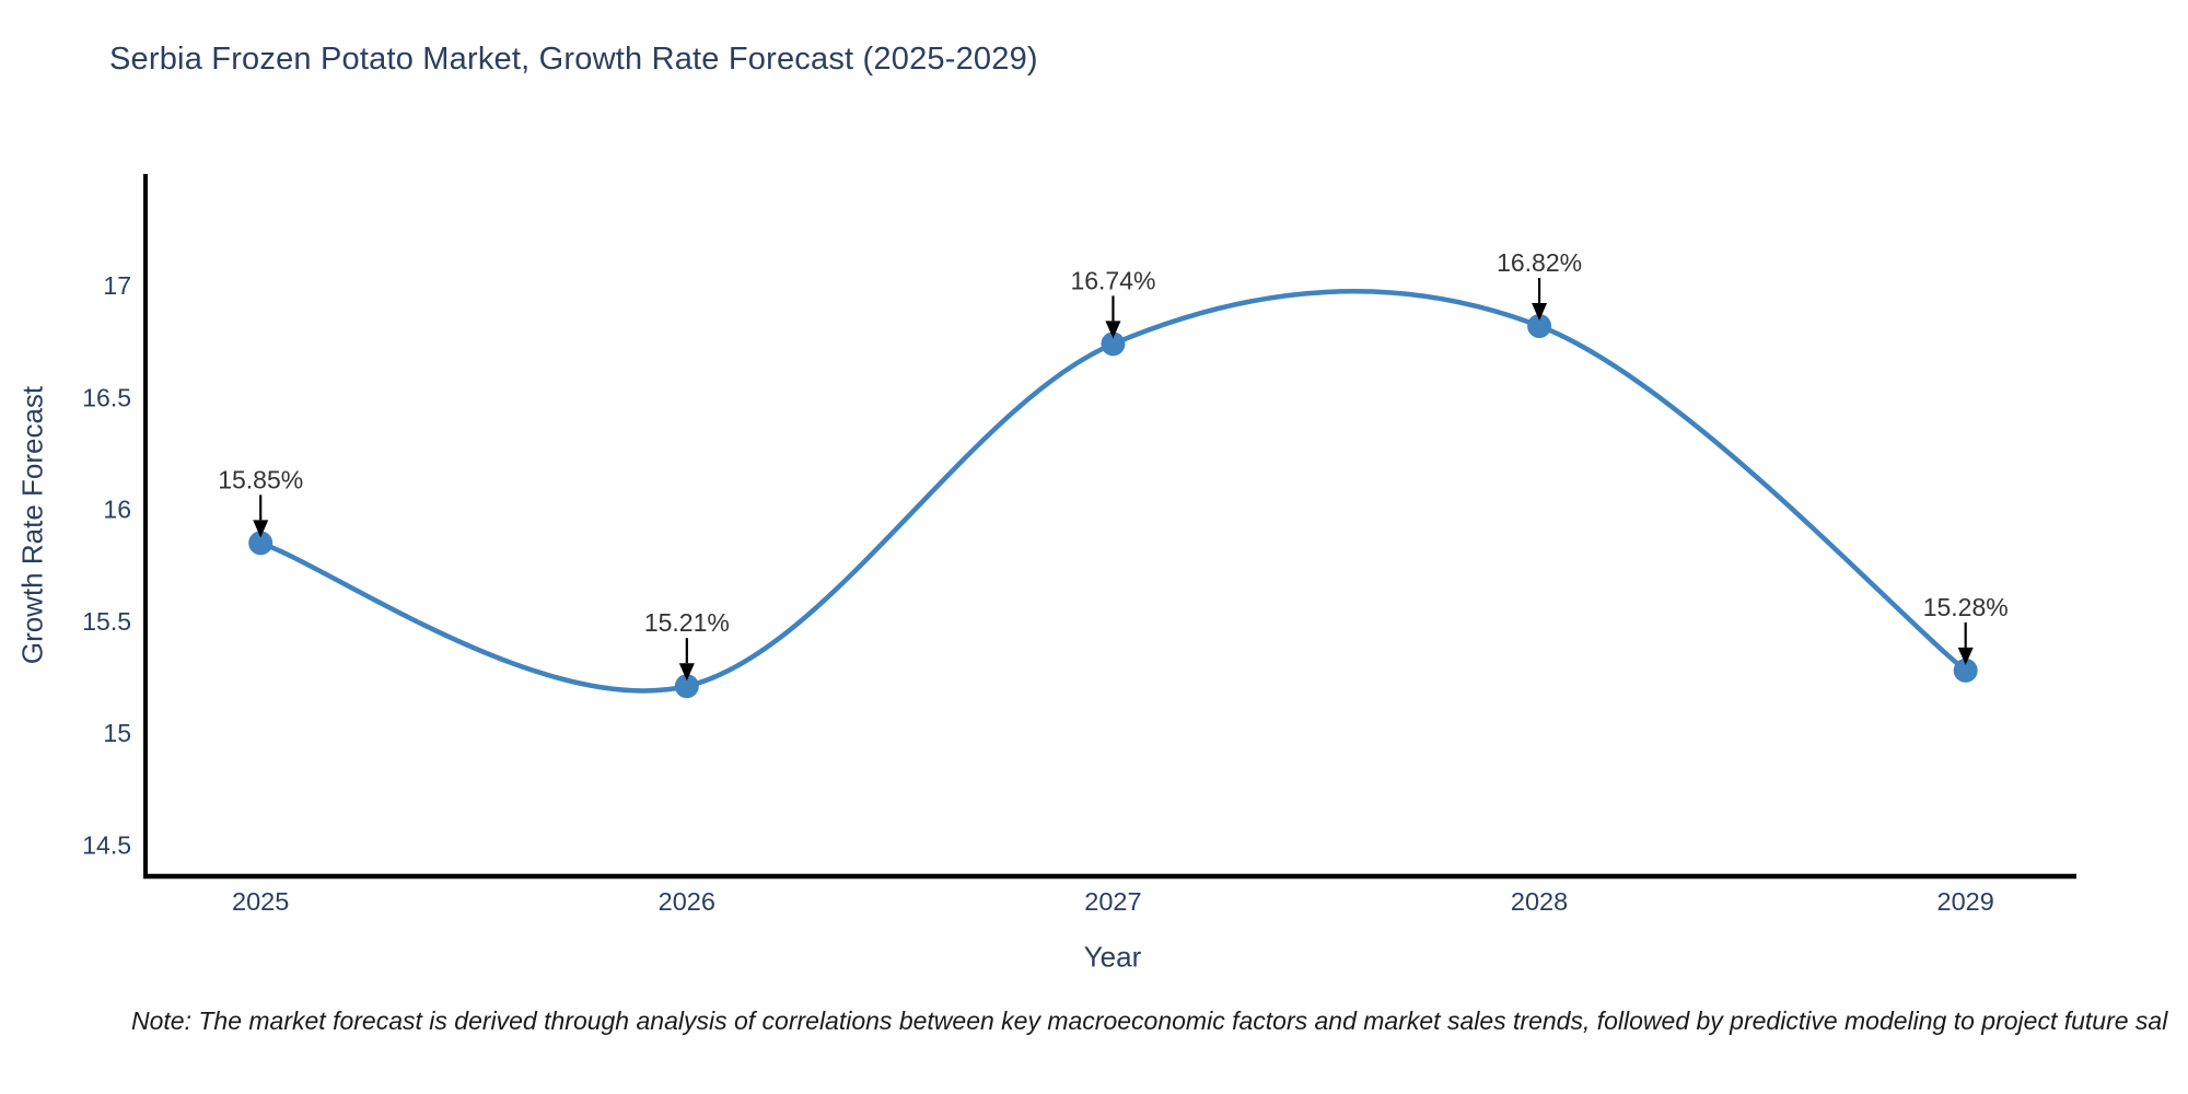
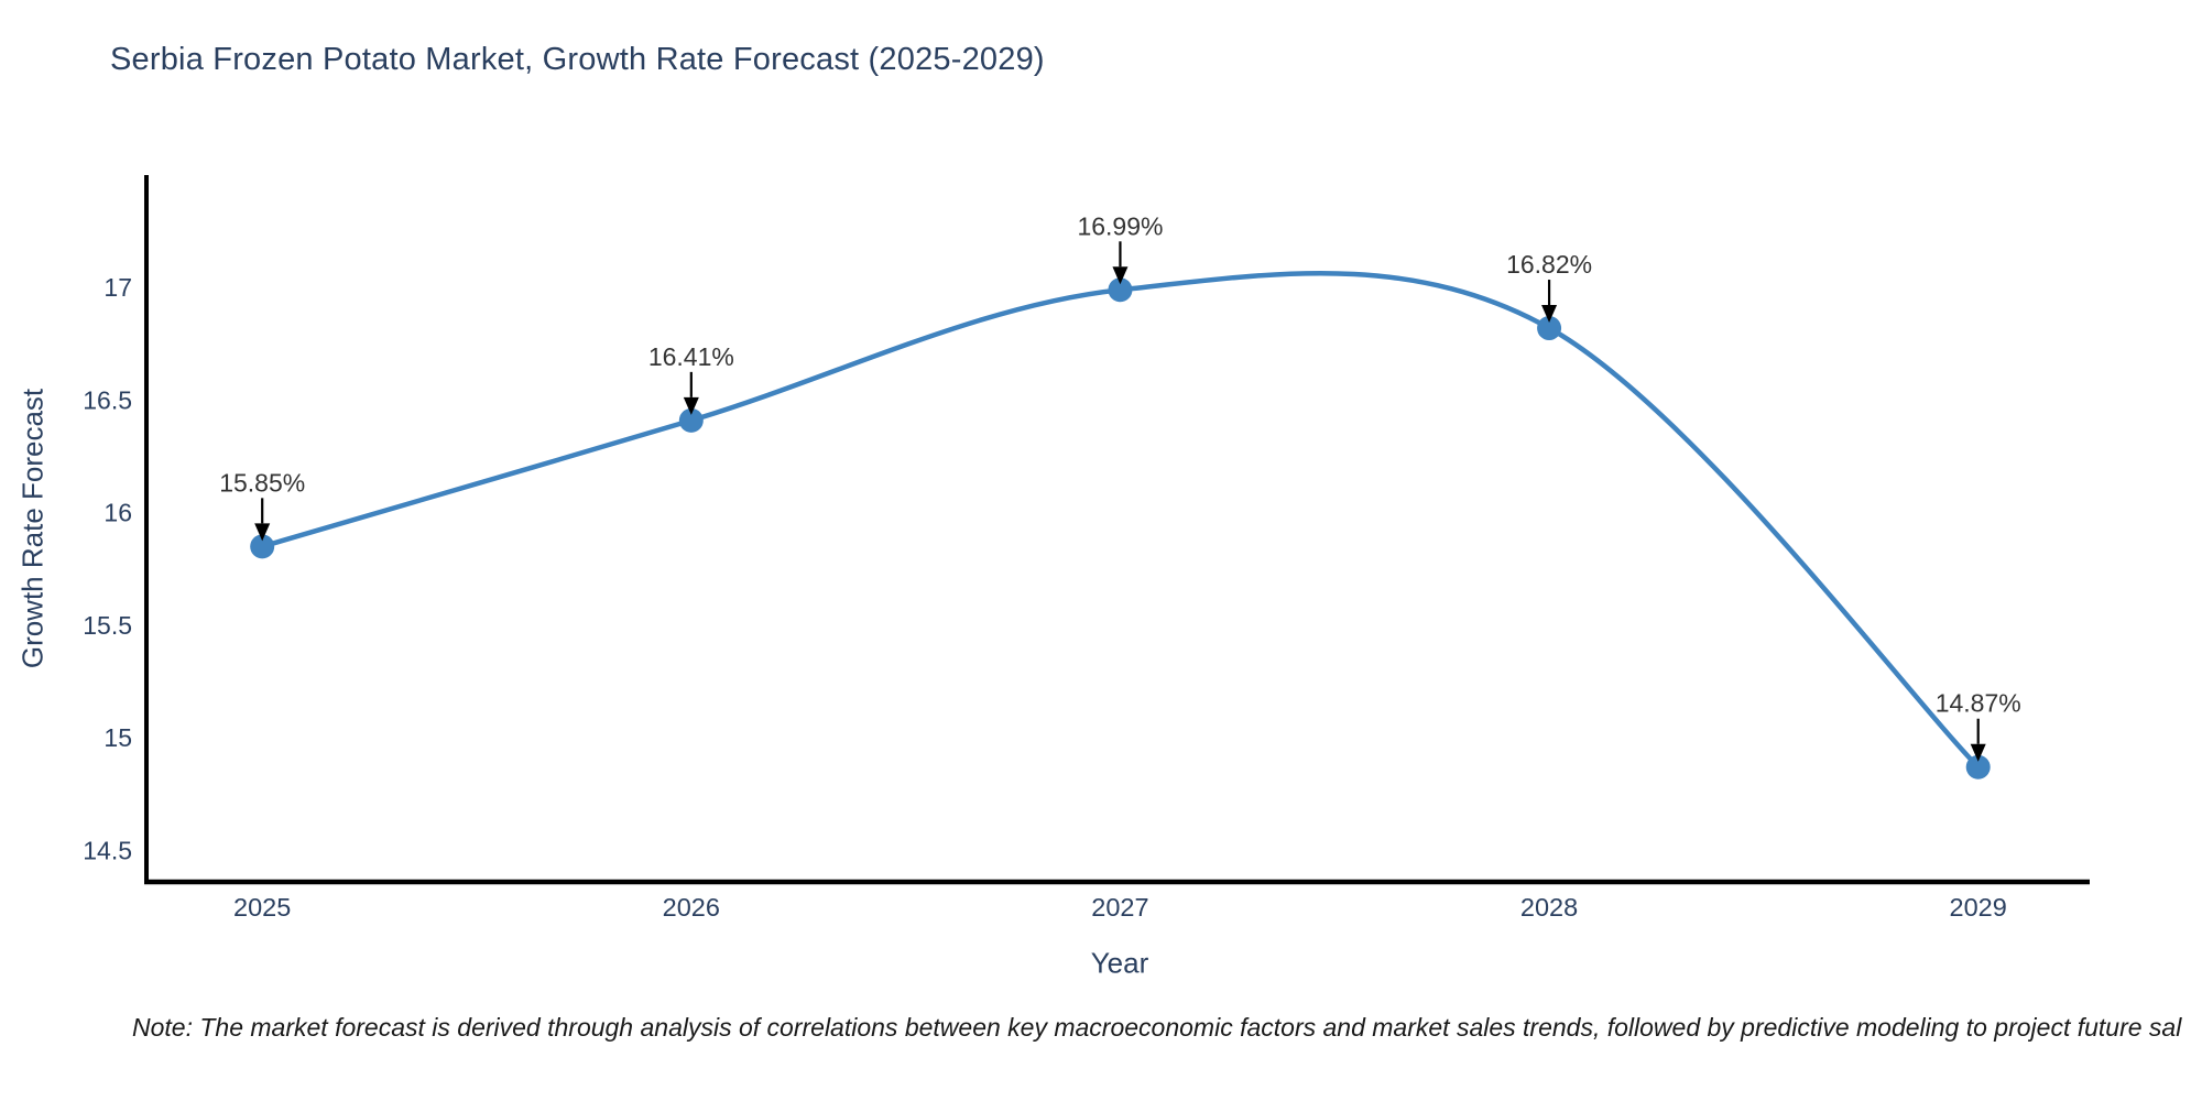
2026: 15.21% -> 16.41%
2027: 16.74% -> 16.99%
2029: 15.28% -> 14.87%
